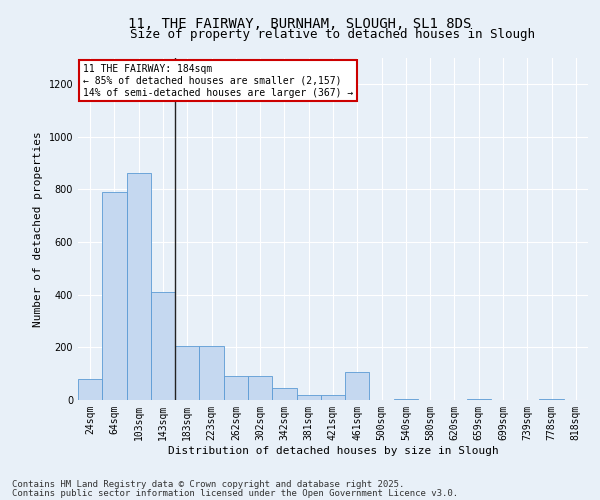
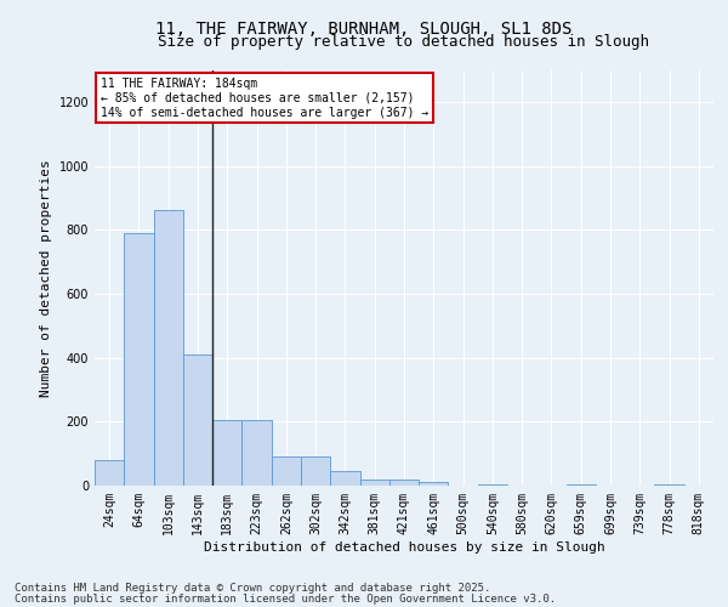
461sqm: 105 -> 10
